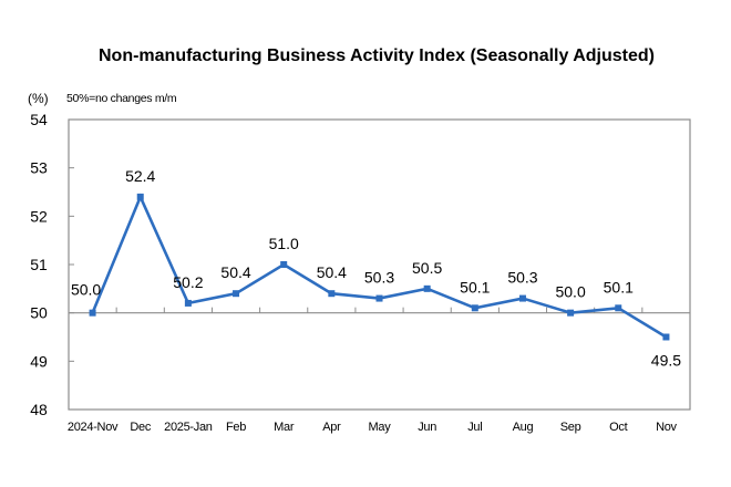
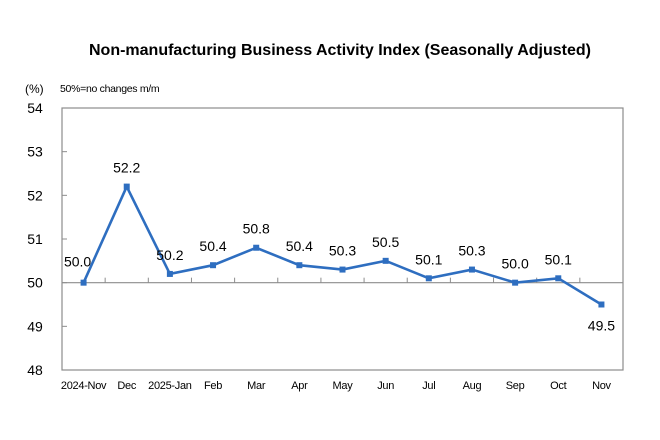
Dec: 52.4 -> 52.2
Mar: 51.0 -> 50.8
